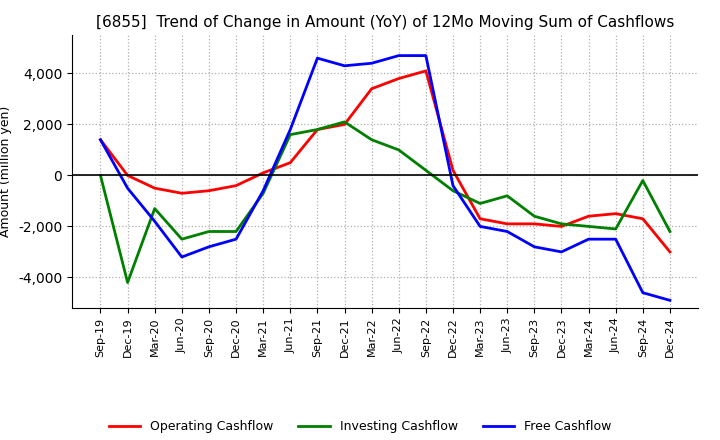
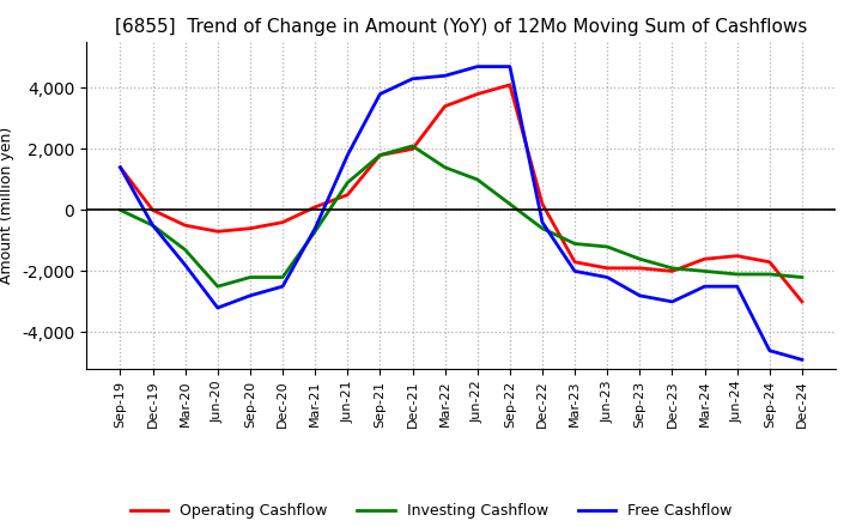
Investing Cashflow/Dec-19: -4,200 -> -500
Investing Cashflow/Jun-21: 1,600 -> 900
Free Cashflow/Sep-21: 4,600 -> 3,800
Investing Cashflow/Jun-23: -800 -> -1,200
Investing Cashflow/Sep-24: -200 -> -2,100
